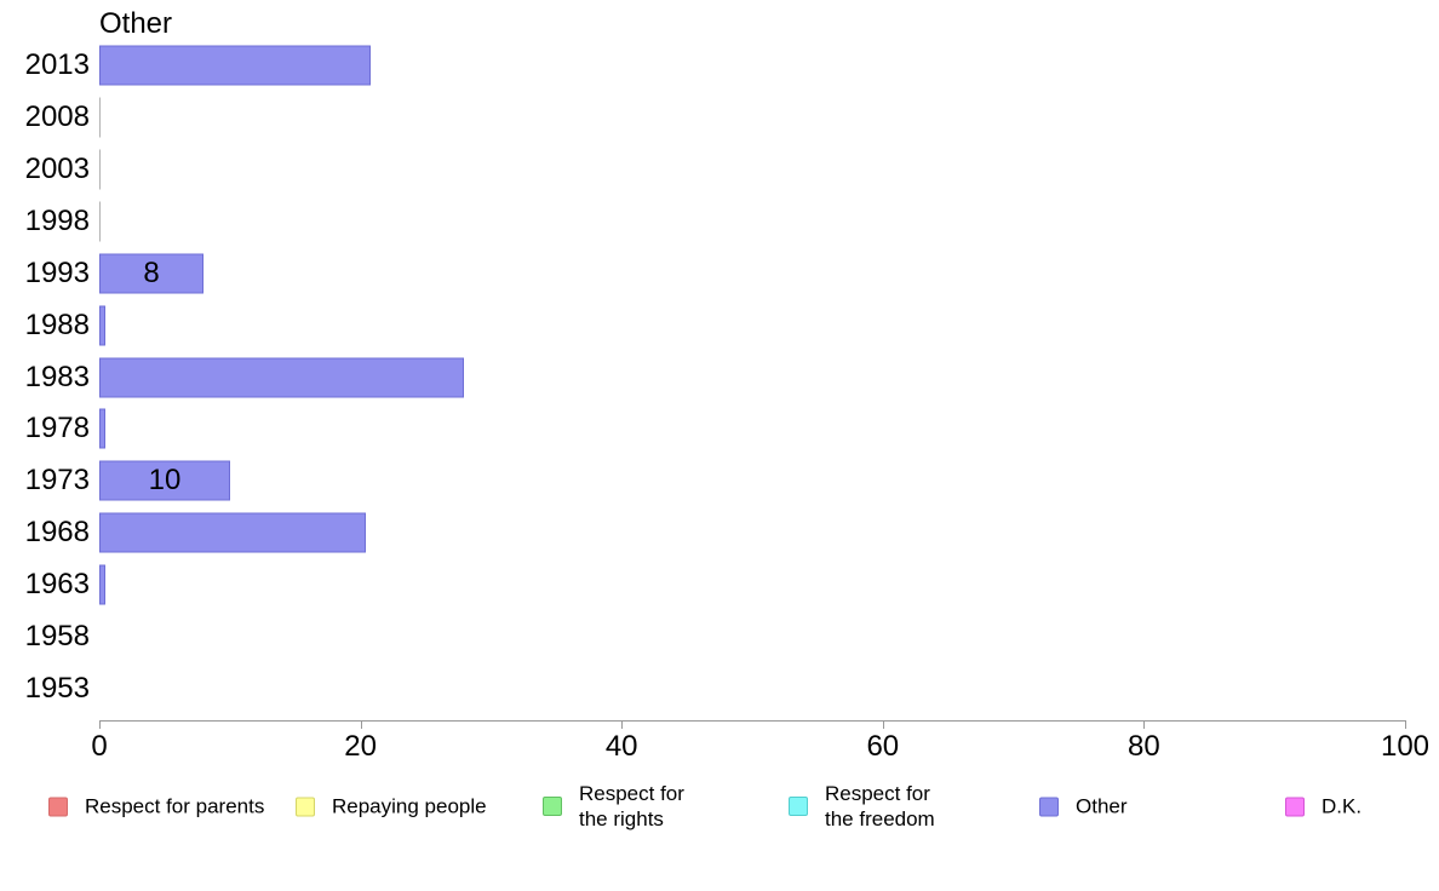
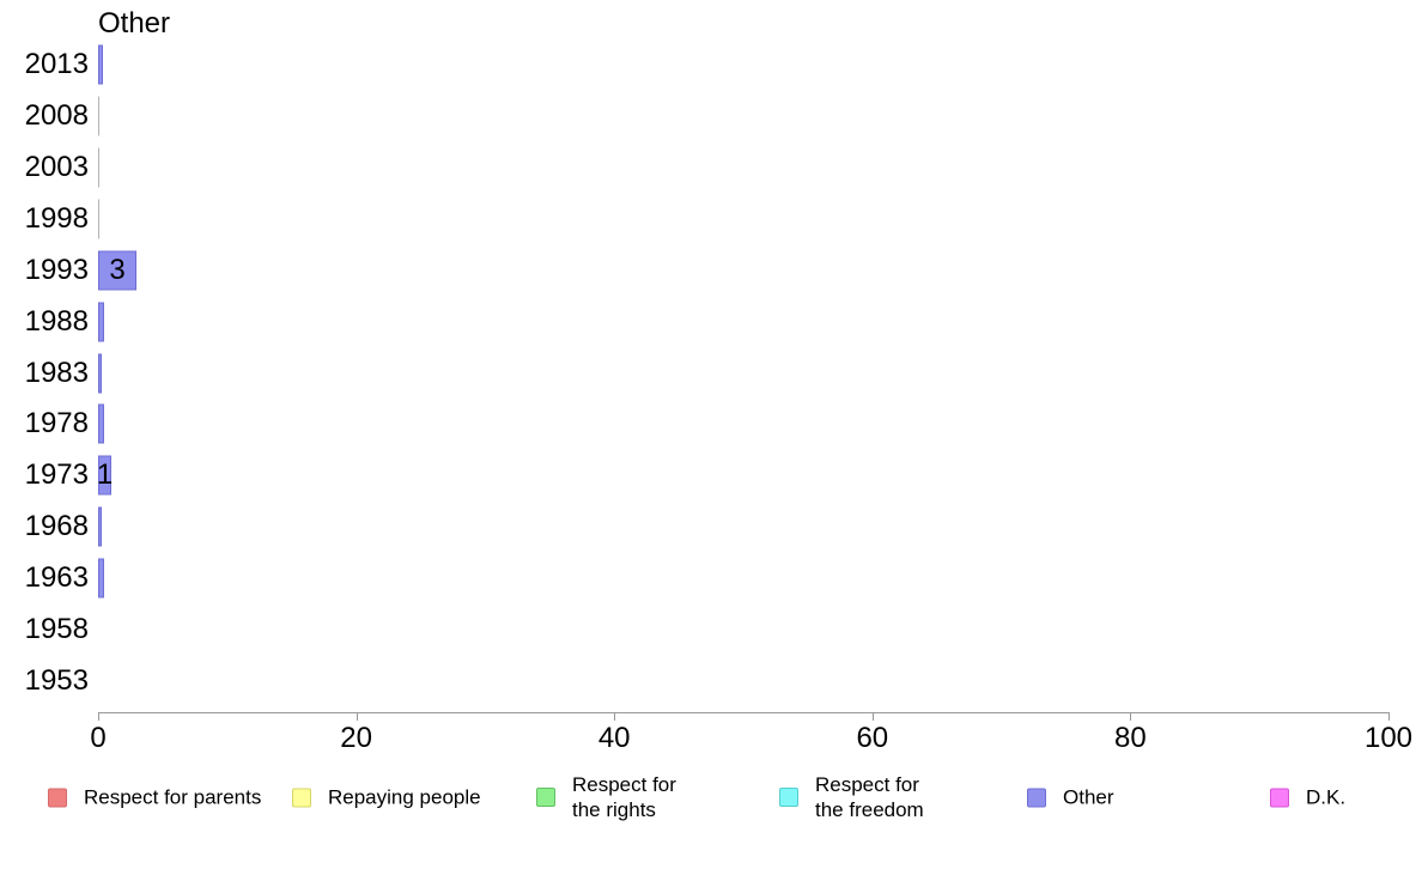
2013: 20.8 -> 0.4
1993: 8 -> 3
1983: 27.9 -> 0.3
1973: 10 -> 1
1968: 20.4 -> 0.3
